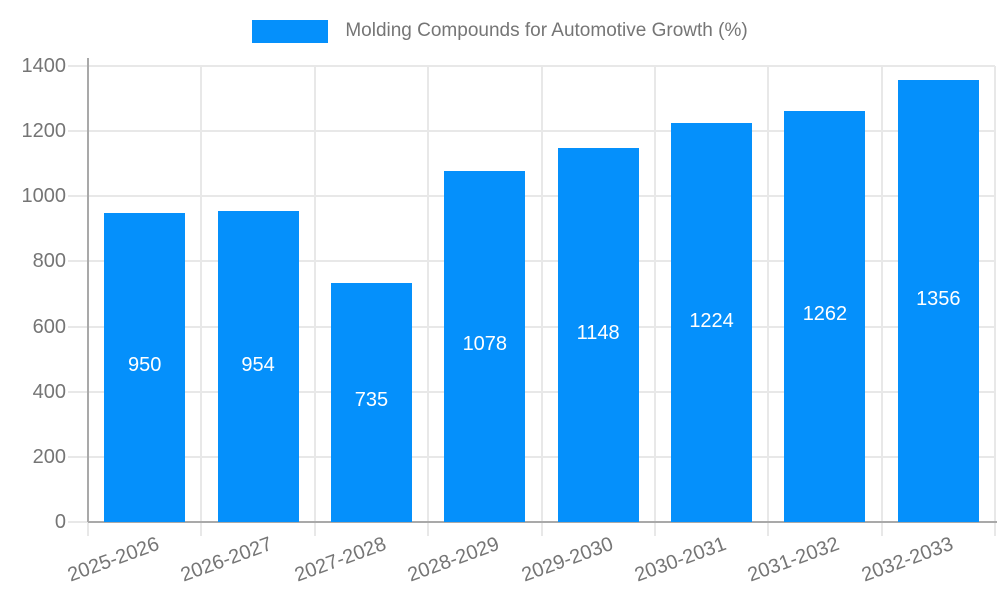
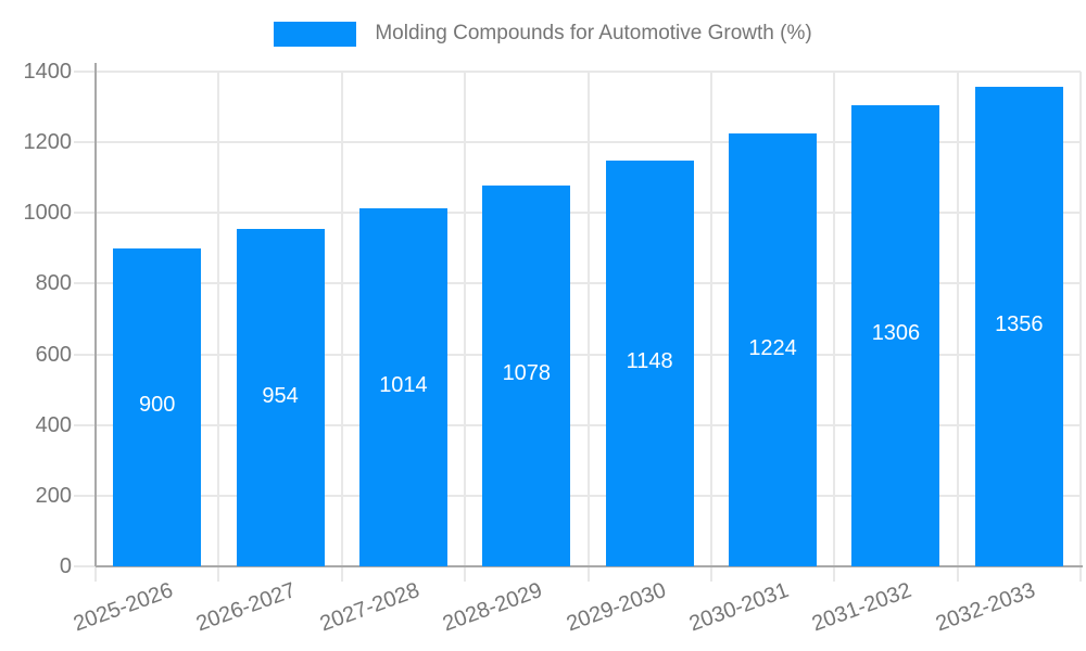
2025-2026: 950 -> 900
2027-2028: 735 -> 1014
2031-2032: 1262 -> 1306
